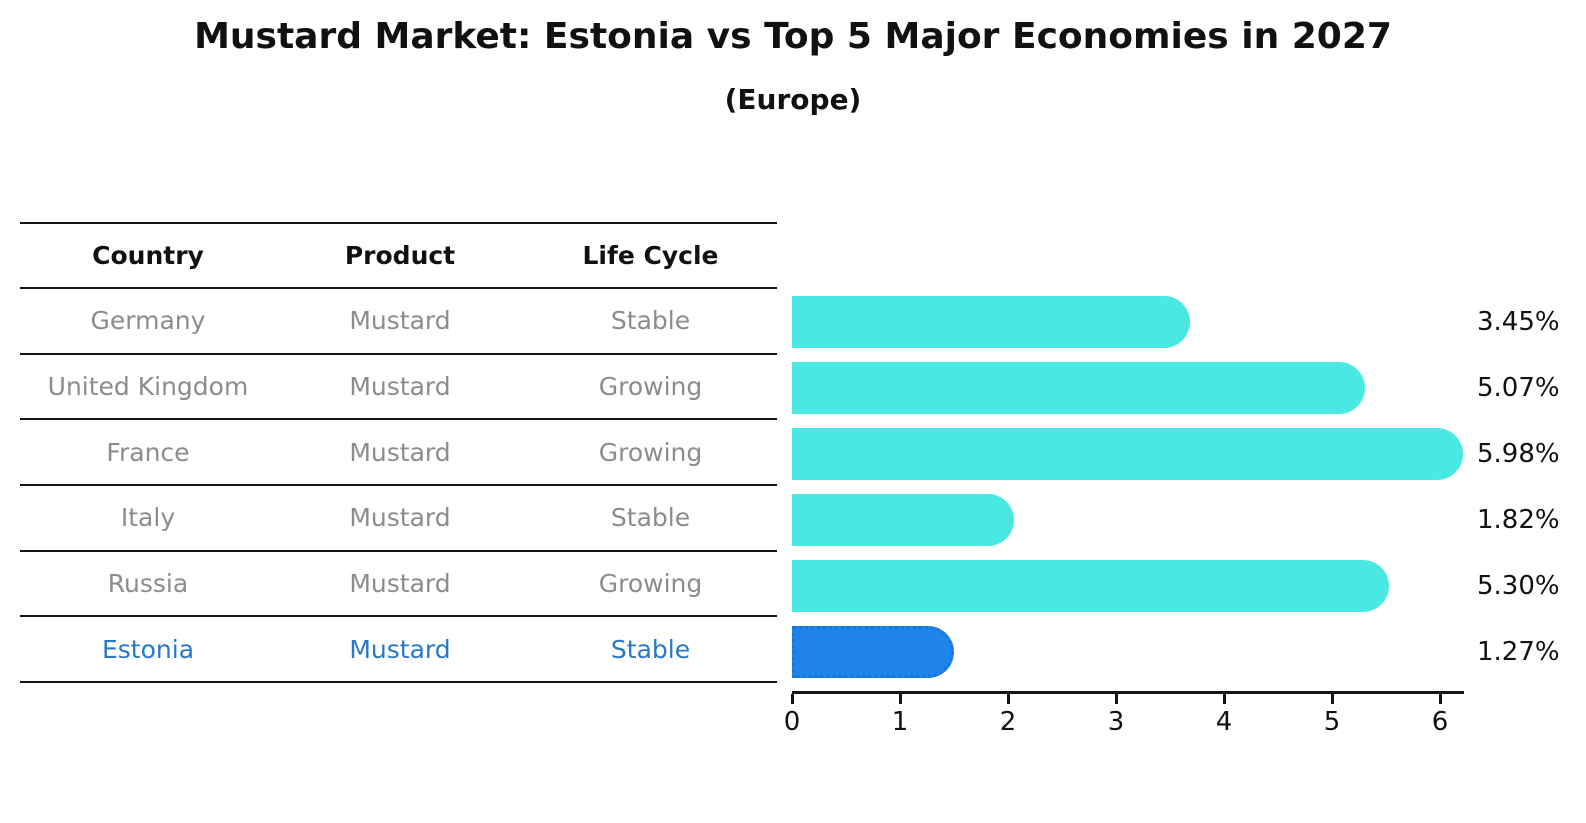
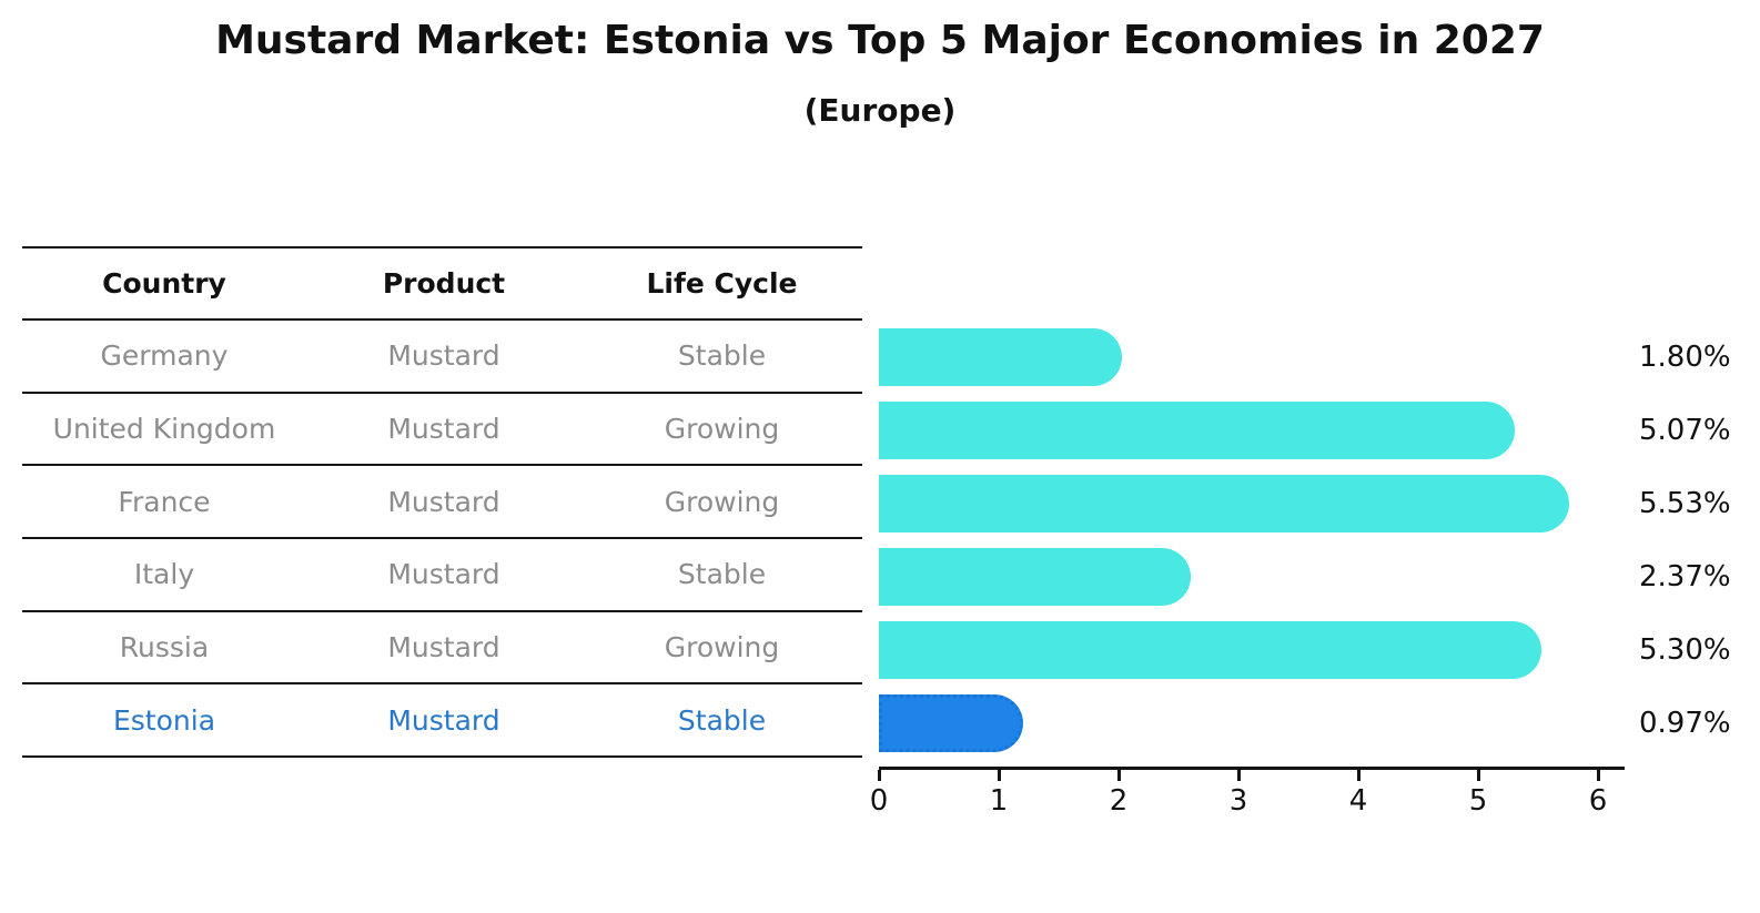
Germany: 3.45% -> 1.80%
France: 5.98% -> 5.53%
Italy: 1.82% -> 2.37%
Estonia: 1.27% -> 0.97%
